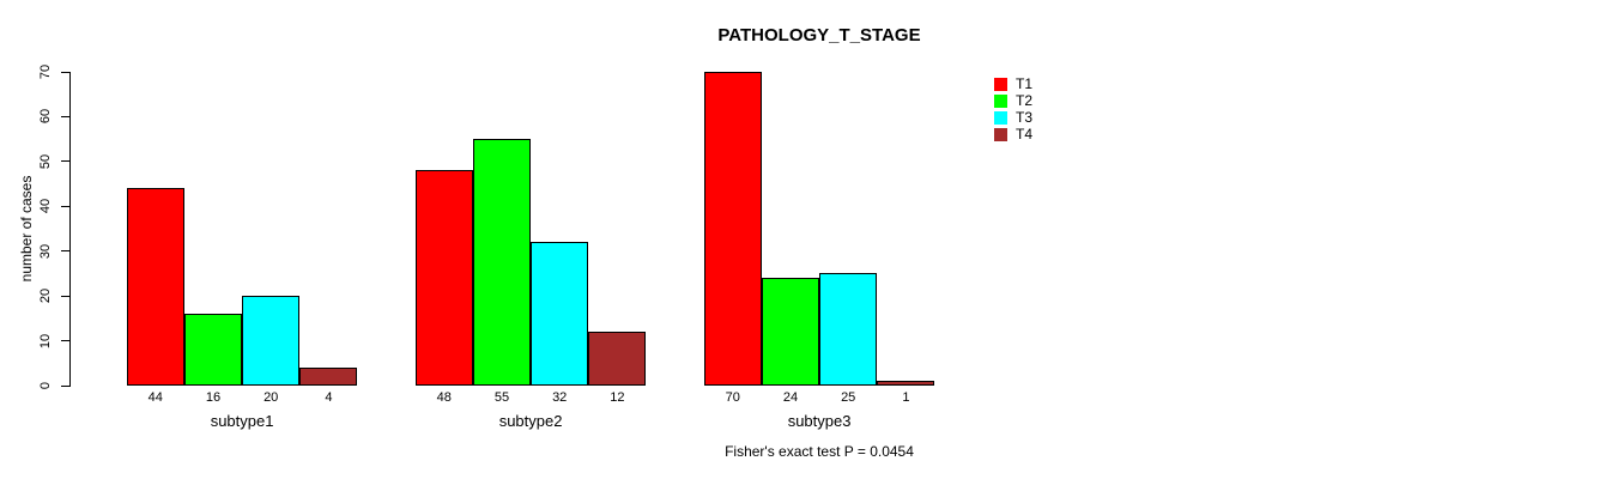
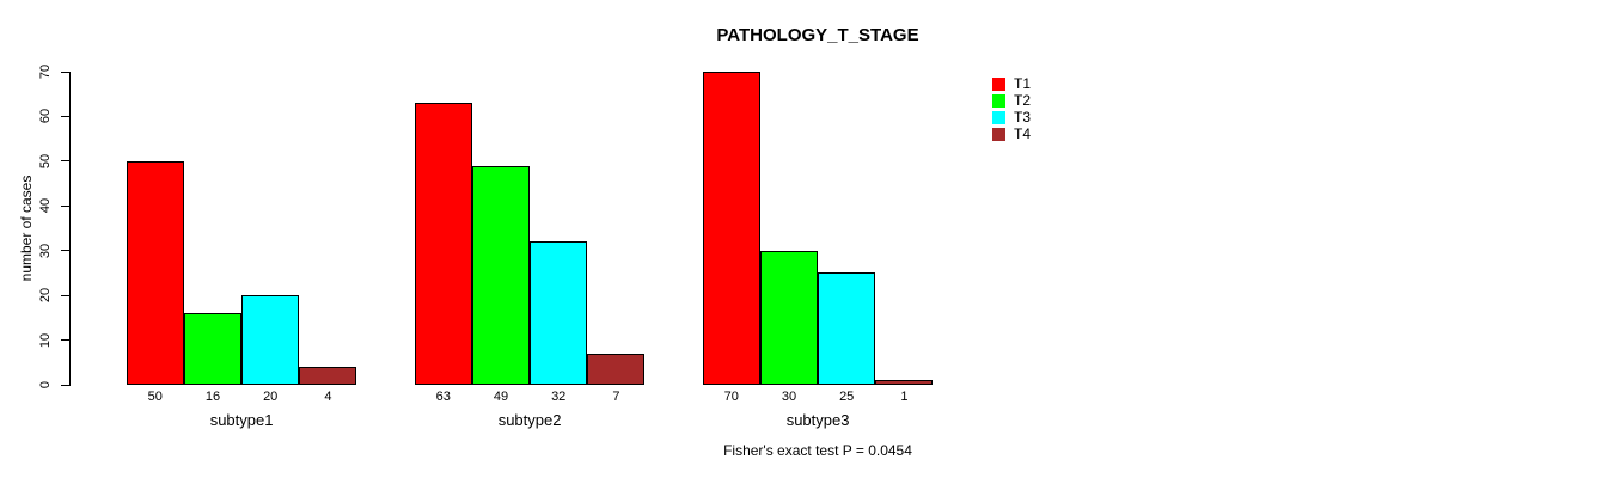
T1/subtype1: 44 -> 50
T1/subtype2: 48 -> 63
T2/subtype2: 55 -> 49
T4/subtype2: 12 -> 7
T2/subtype3: 24 -> 30
